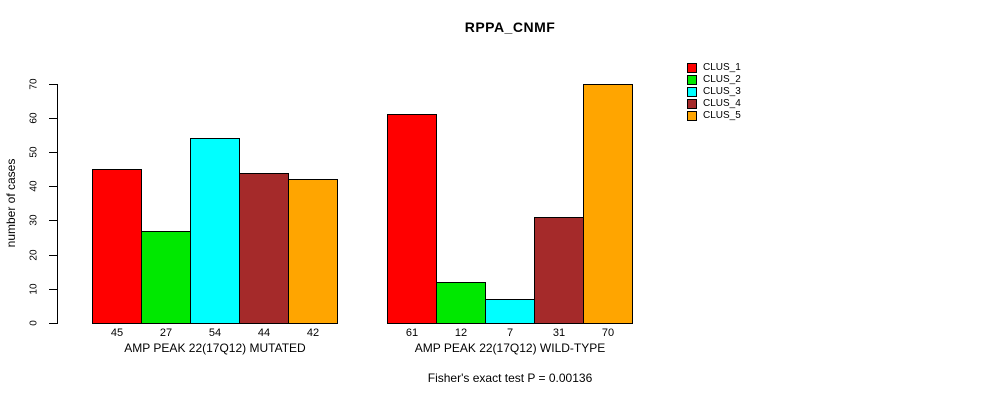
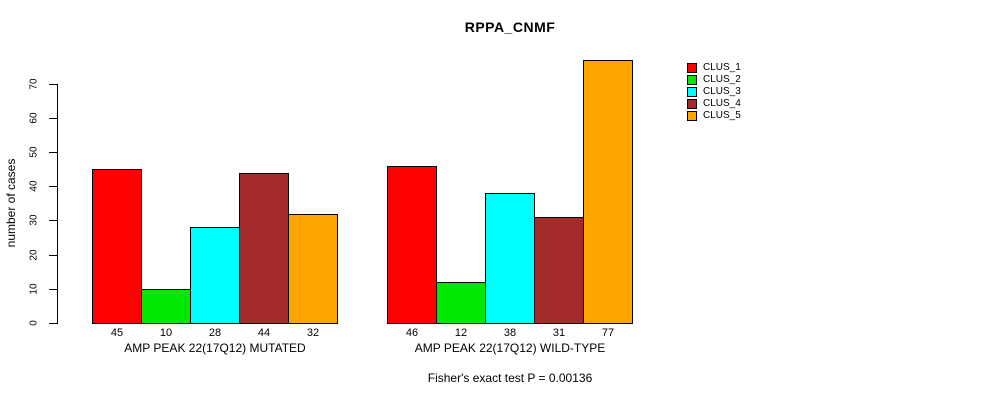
CLUS_2/AMP PEAK 22(17Q12) MUTATED: 27 -> 10
CLUS_3/AMP PEAK 22(17Q12) MUTATED: 54 -> 28
CLUS_5/AMP PEAK 22(17Q12) MUTATED: 42 -> 32
CLUS_1/AMP PEAK 22(17Q12) WILD-TYPE: 61 -> 46
CLUS_3/AMP PEAK 22(17Q12) WILD-TYPE: 7 -> 38
CLUS_5/AMP PEAK 22(17Q12) WILD-TYPE: 70 -> 77
